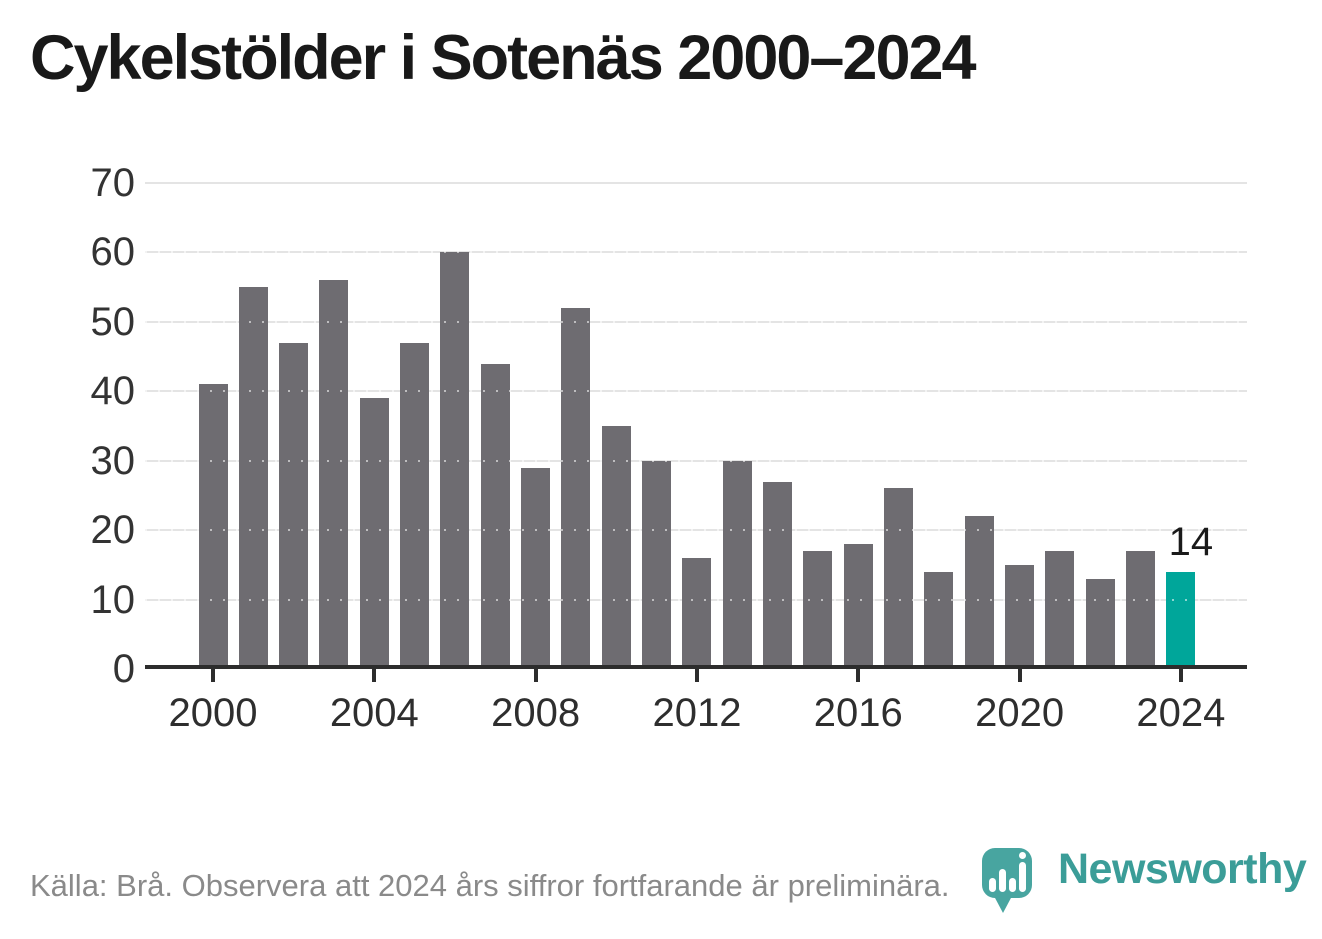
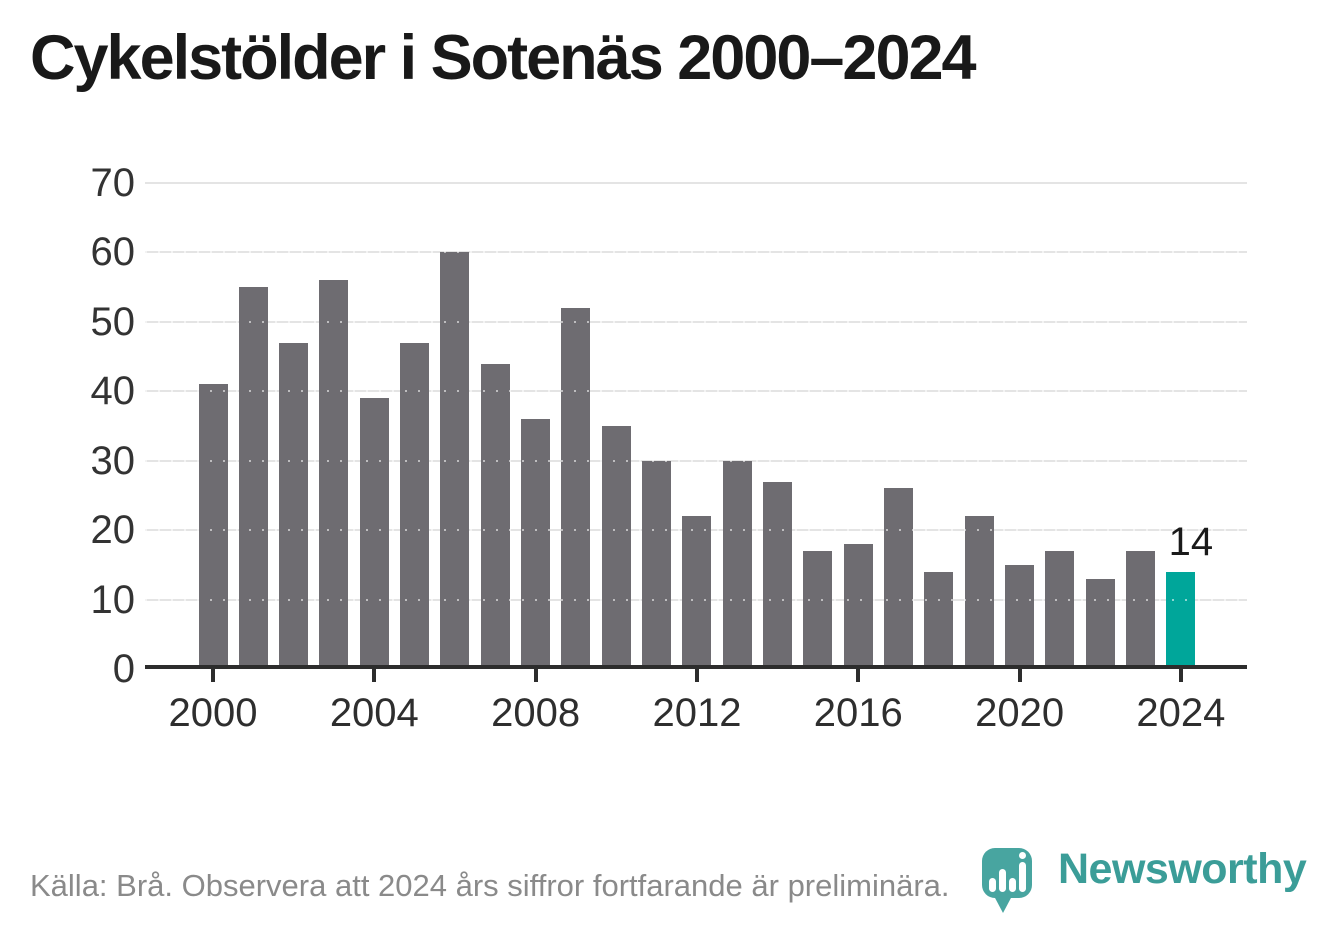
2008: 29 -> 36
2012: 16 -> 22
